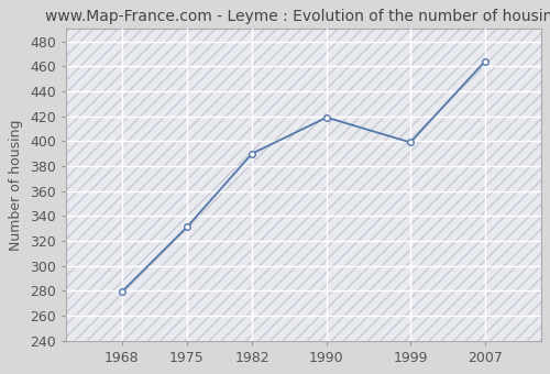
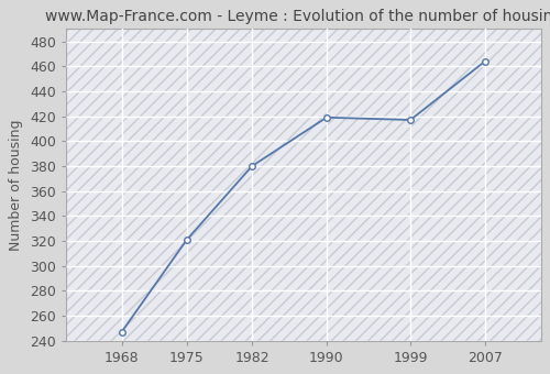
1968: 279 -> 247
1975: 331 -> 321
1982: 390 -> 380
1999: 399 -> 417
